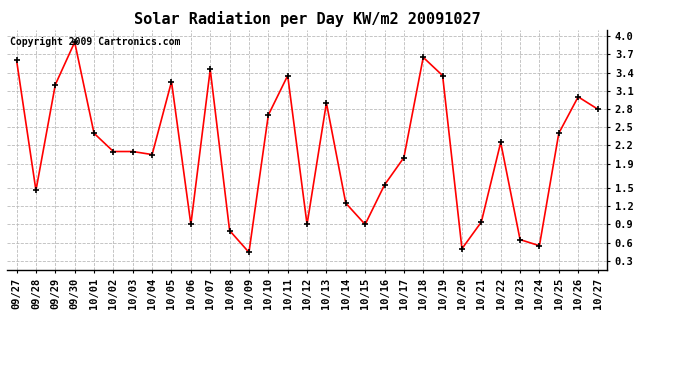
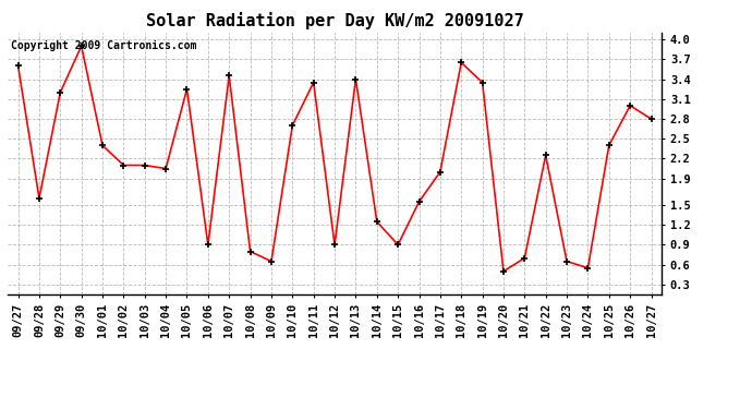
09/28: 1.46 -> 1.60
10/09: 0.44 -> 0.65
10/13: 2.90 -> 3.40
10/21: 0.94 -> 0.70
